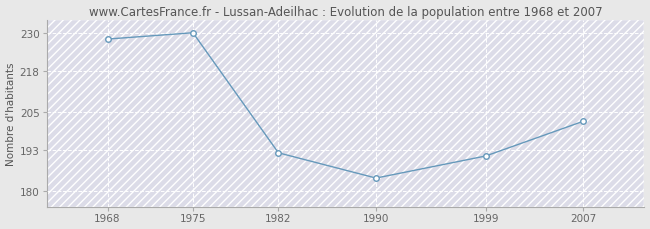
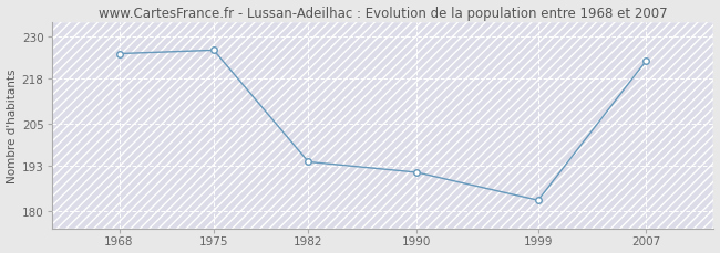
1968: 228 -> 225
1975: 230 -> 226
1982: 192 -> 194
1990: 184 -> 191
1999: 191 -> 183
2007: 202 -> 223
